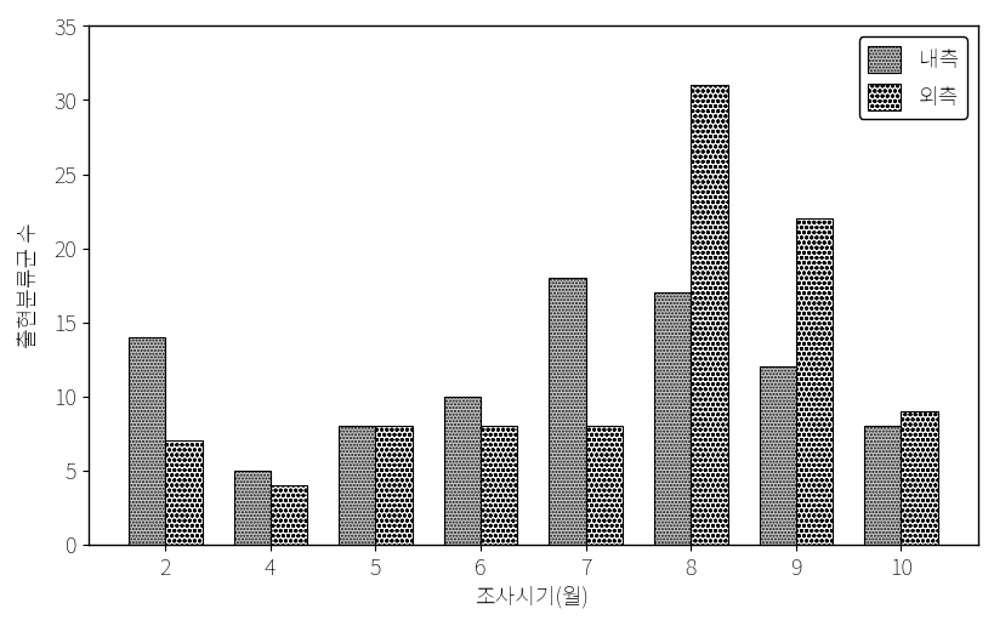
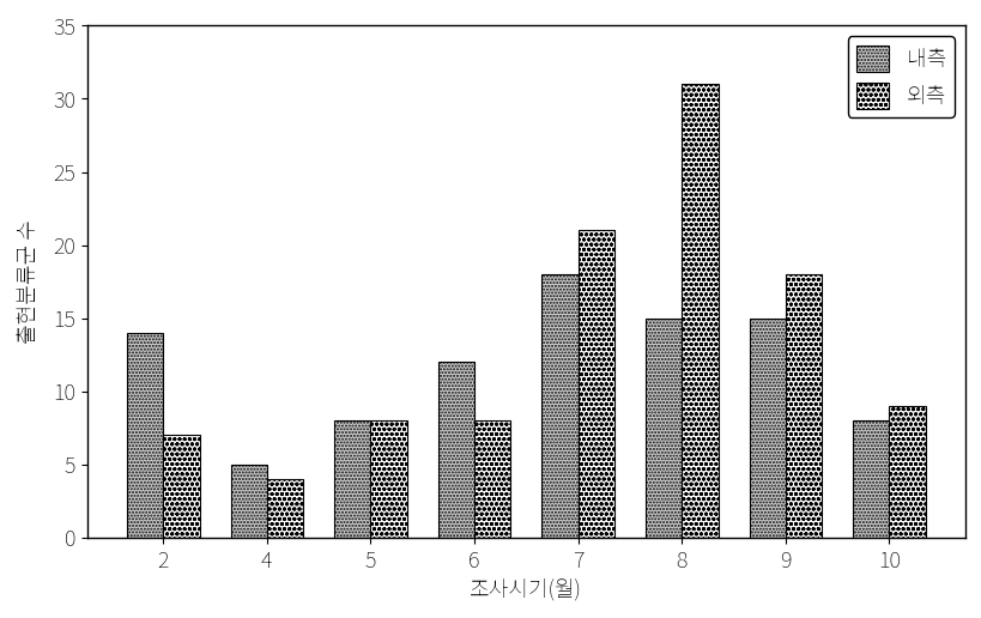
내측/6: 10 -> 12
외측/7: 8 -> 21
내측/8: 17 -> 15
내측/9: 12 -> 15
외측/9: 22 -> 18
